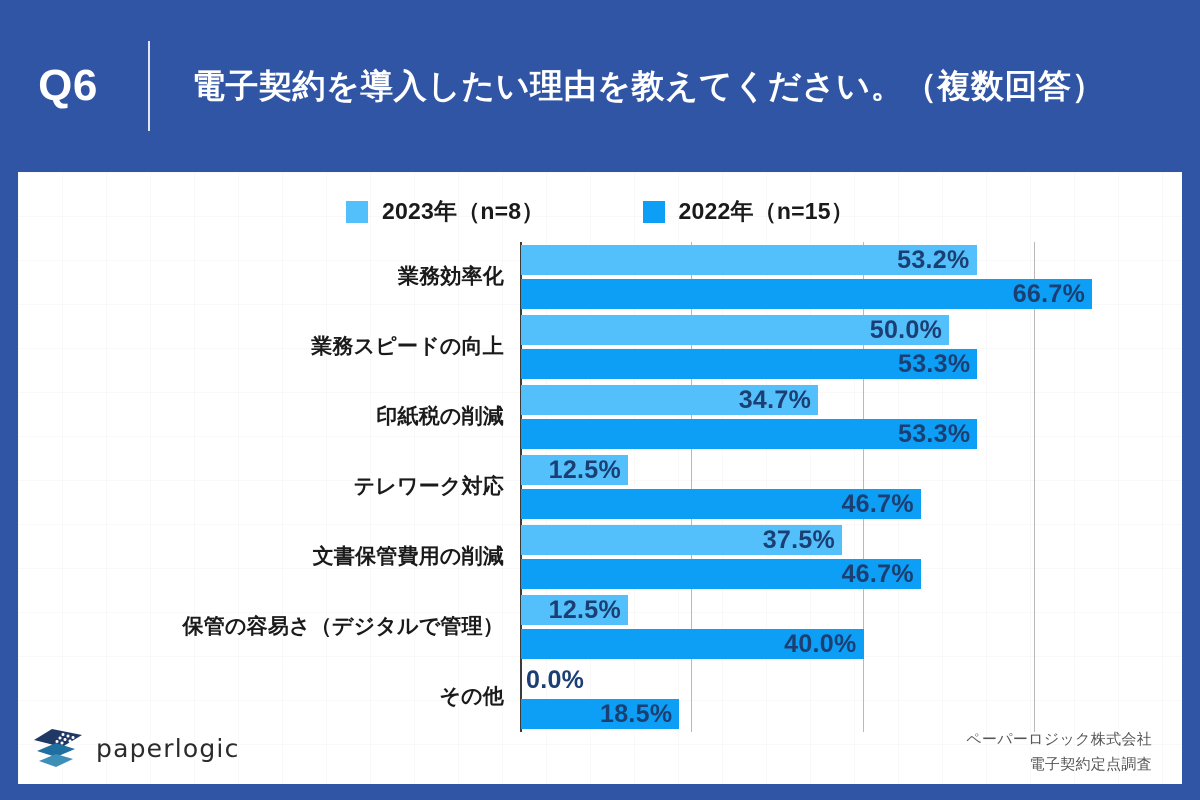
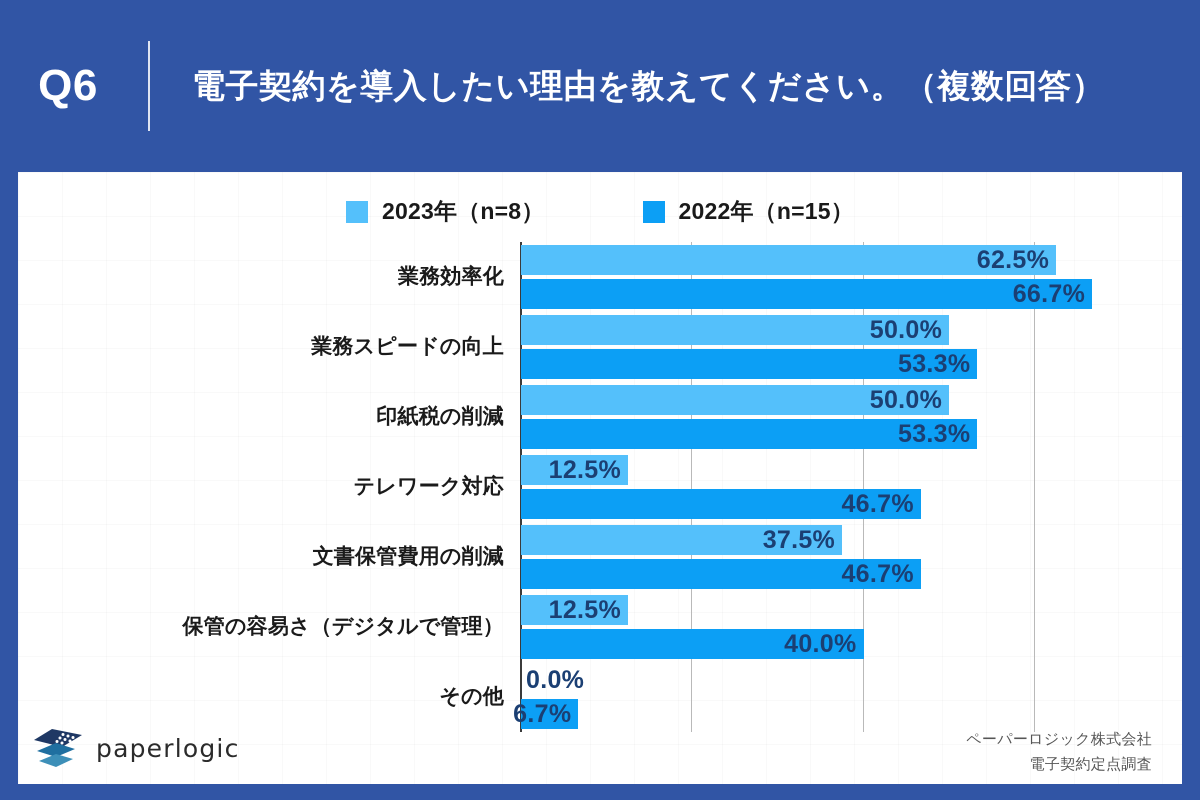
2023年（n=8）/業務効率化: 53.2% -> 62.5%
2023年（n=8）/印紙税の削減: 34.7% -> 50.0%
2022年（n=15）/その他: 18.5% -> 6.7%
